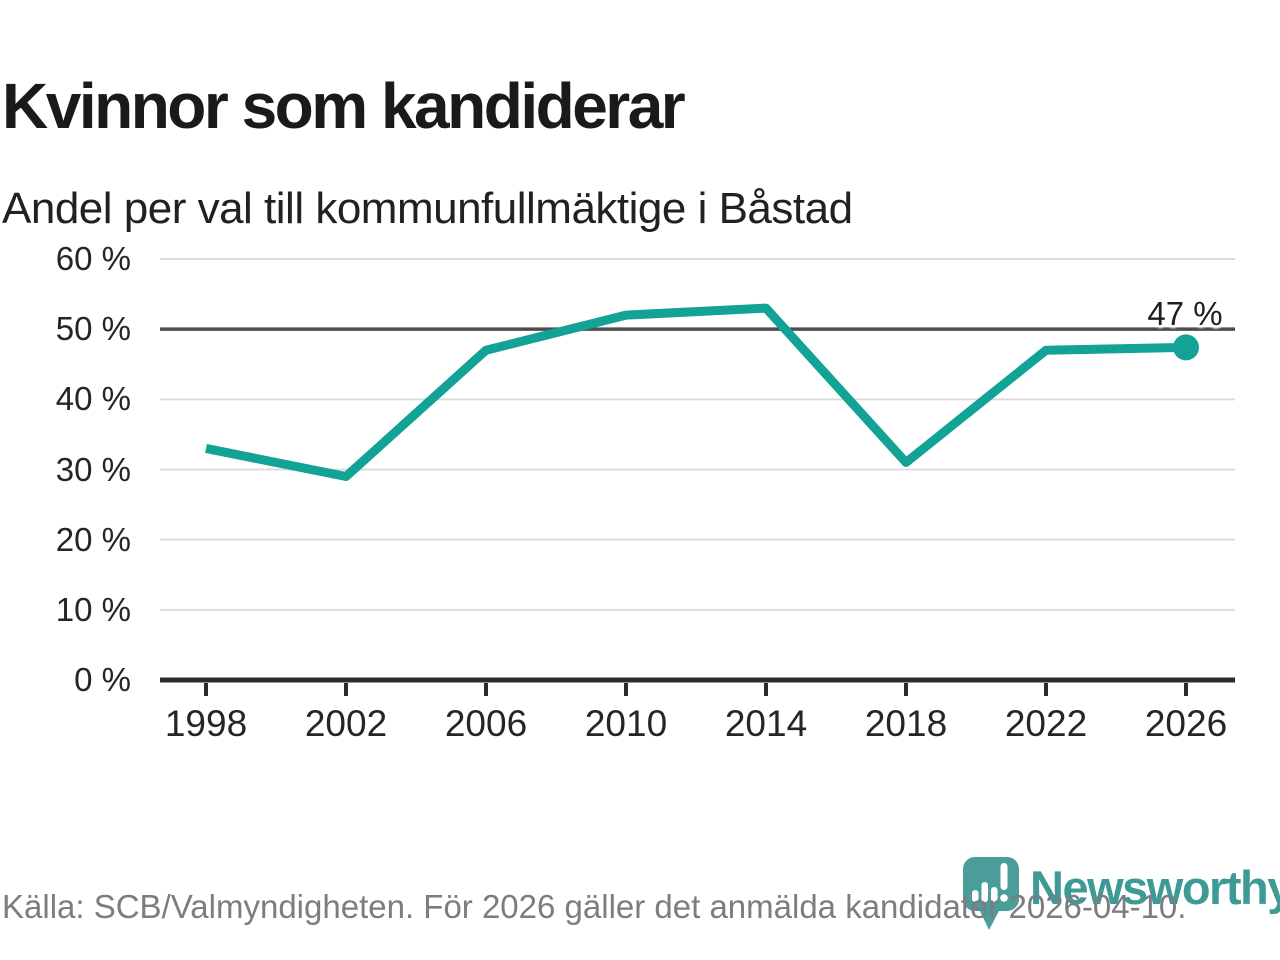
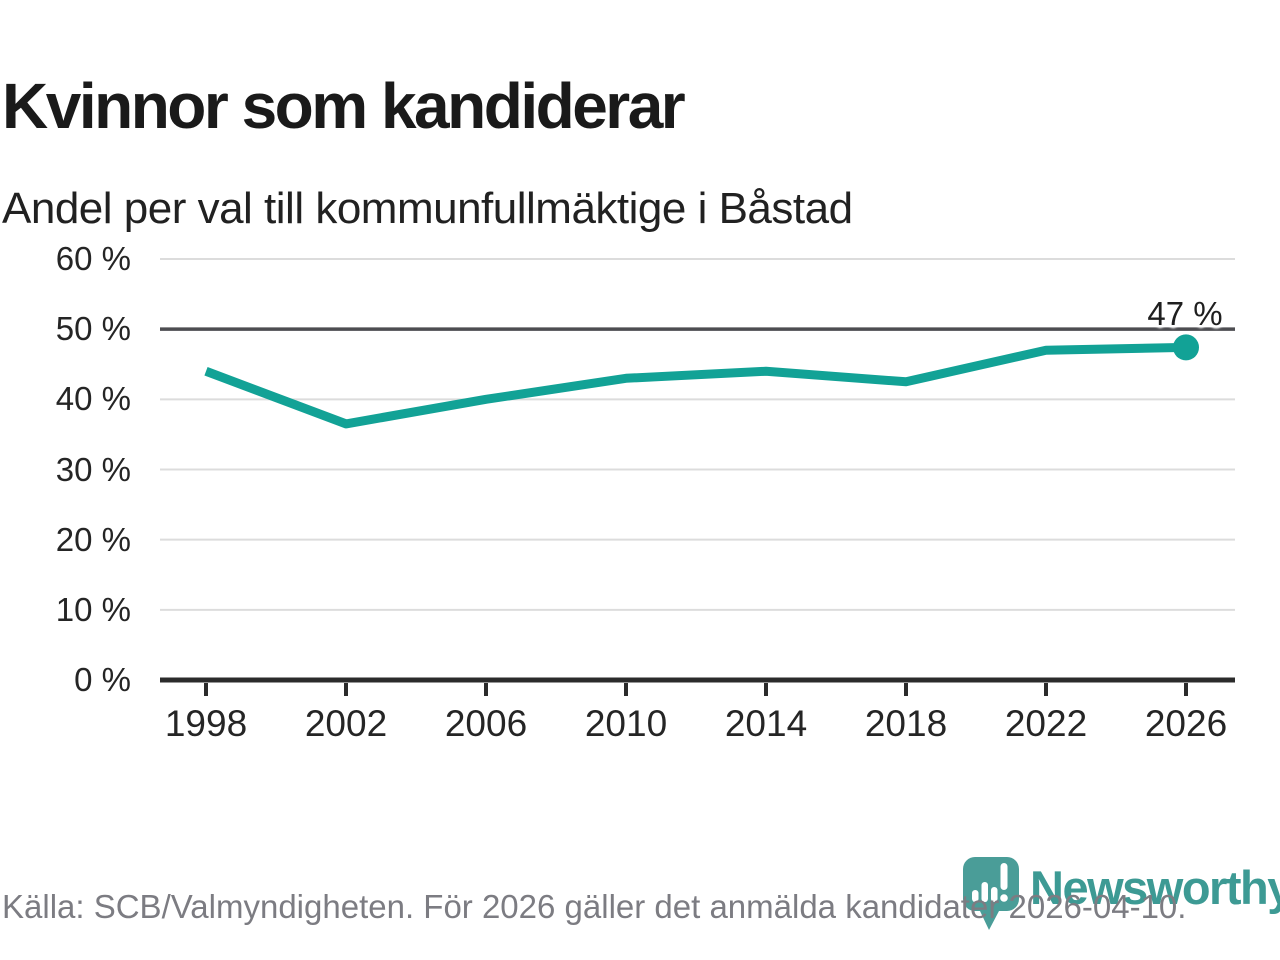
1998: 33% -> 44%
2002: 29% -> 36%
2006: 47% -> 40%
2010: 52% -> 43%
2014: 53% -> 44%
2018: 31% -> 42%
